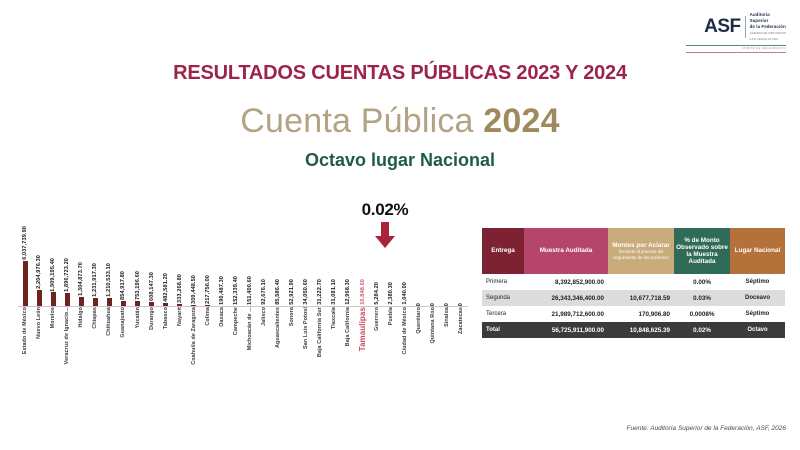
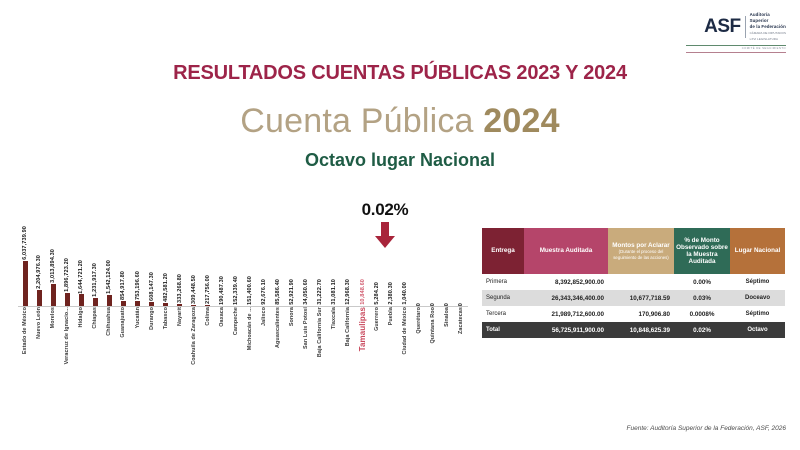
Morelos: 1,909,195.40 -> 3,013,894.30
Hidalgo: 1,304,873.70 -> 1,644,721.20
Chihuahua: 1,210,533.10 -> 1,542,124.00
